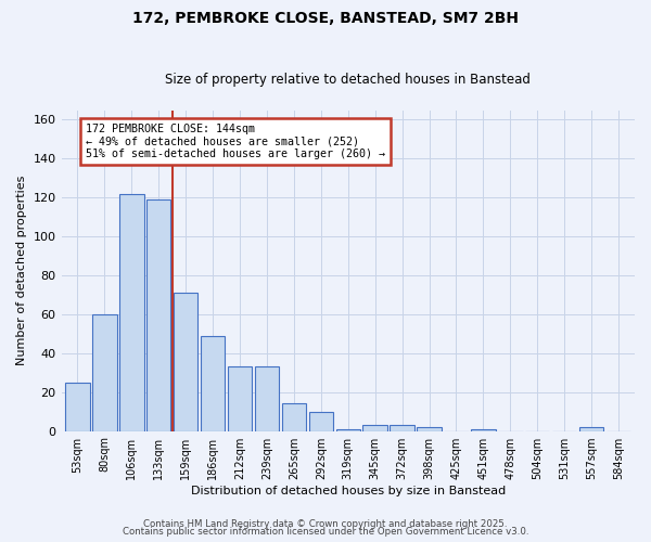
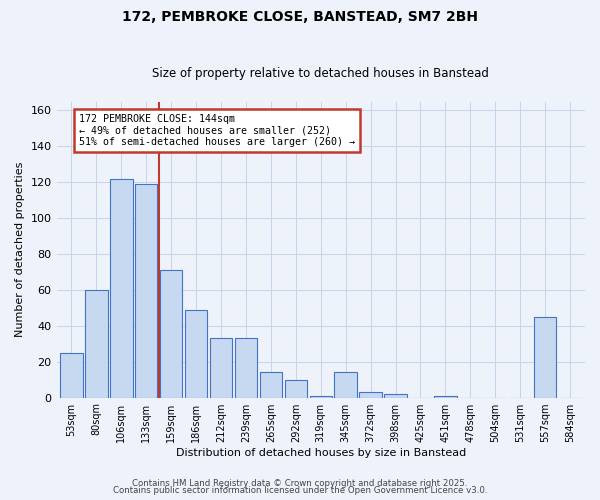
345sqm: 3 -> 14
557sqm: 2 -> 45
